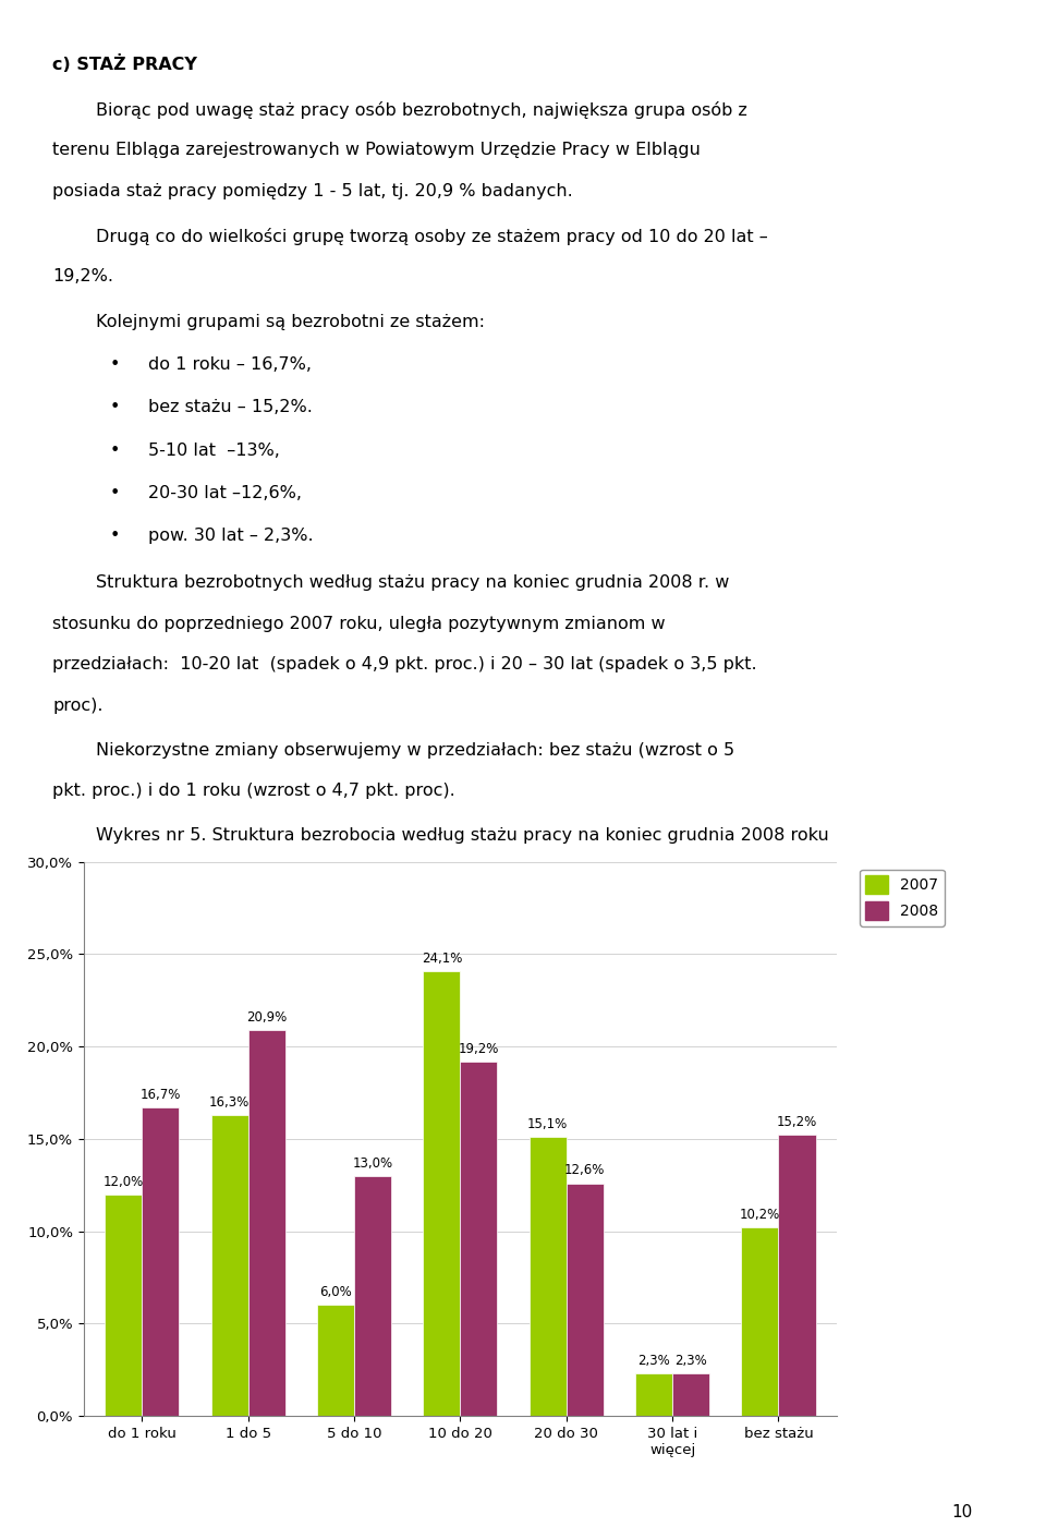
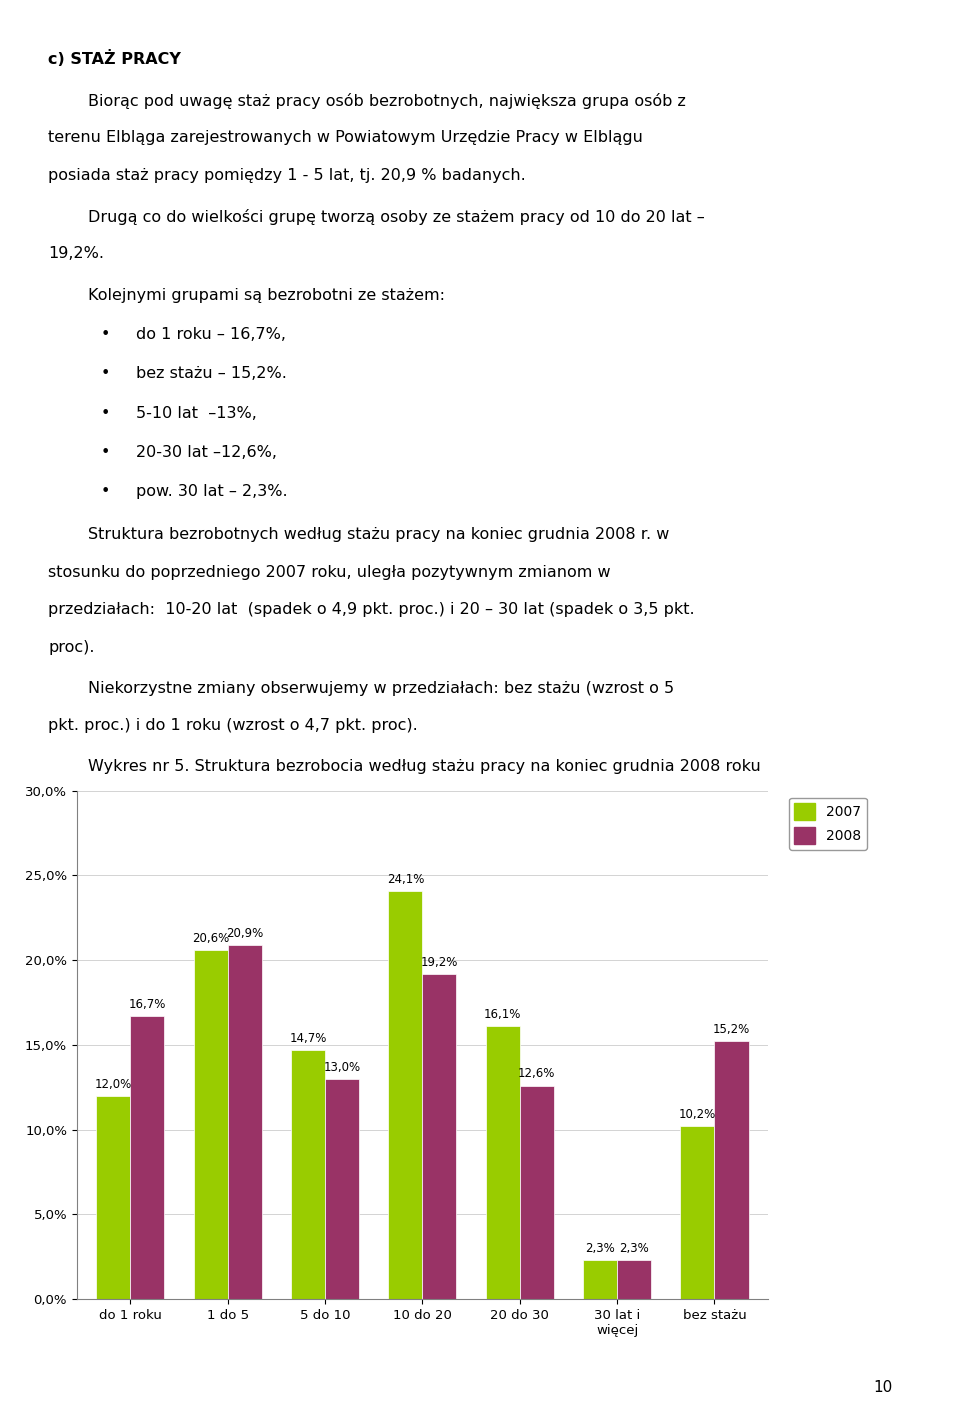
2007/1 do 5: 16,3% -> 20,6%
2007/5 do 10: 6,0% -> 14,7%
2007/20 do 30: 15,1% -> 16,1%
